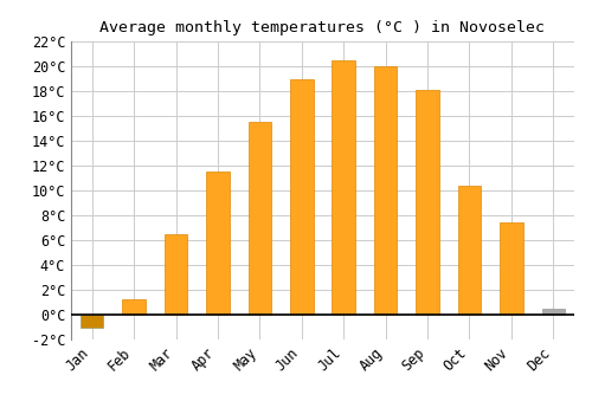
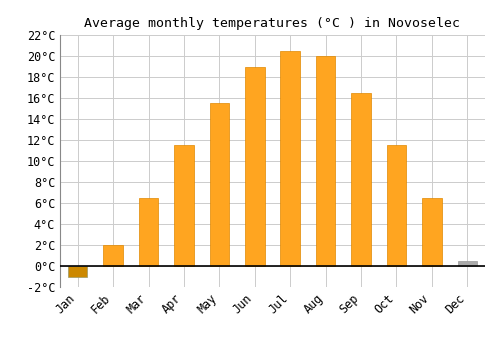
Feb: 1.2°C -> 2.0°C
Sep: 18.1°C -> 16.5°C
Oct: 10.4°C -> 11.5°C
Nov: 7.4°C -> 6.5°C
